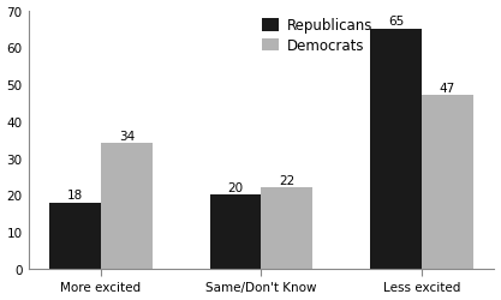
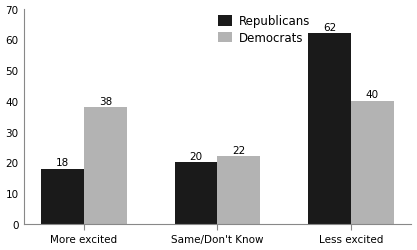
Democrats/More excited: 34 -> 38
Republicans/Less excited: 65 -> 62
Democrats/Less excited: 47 -> 40
